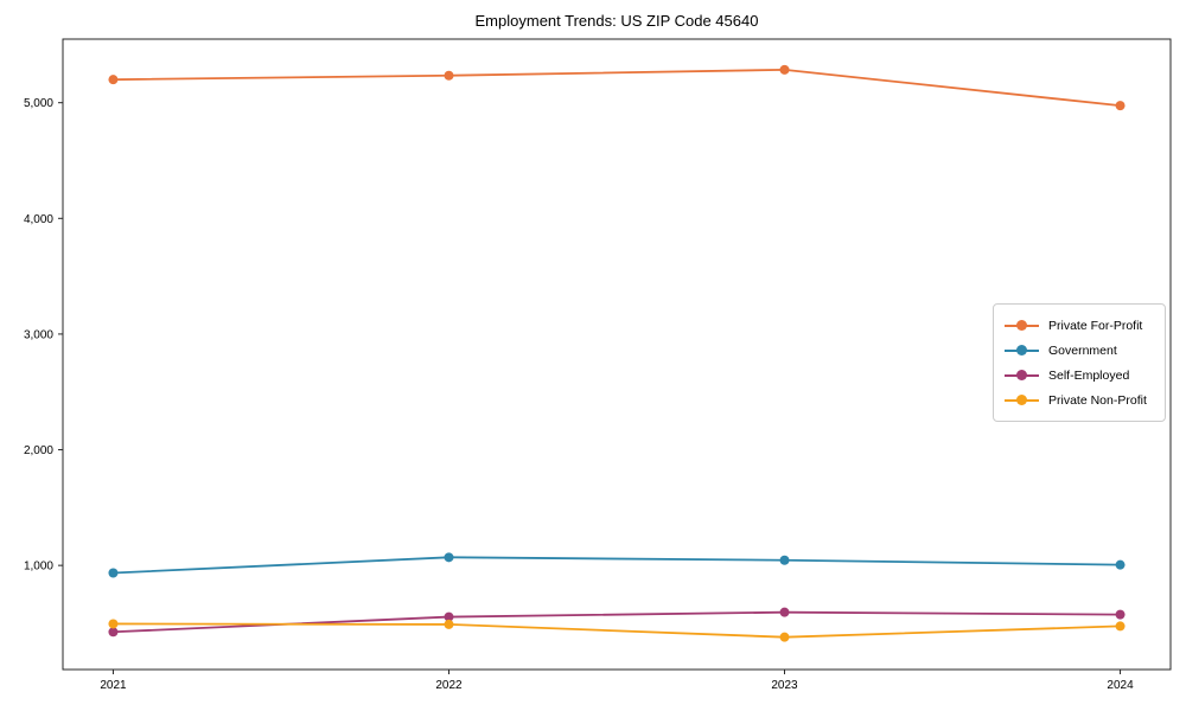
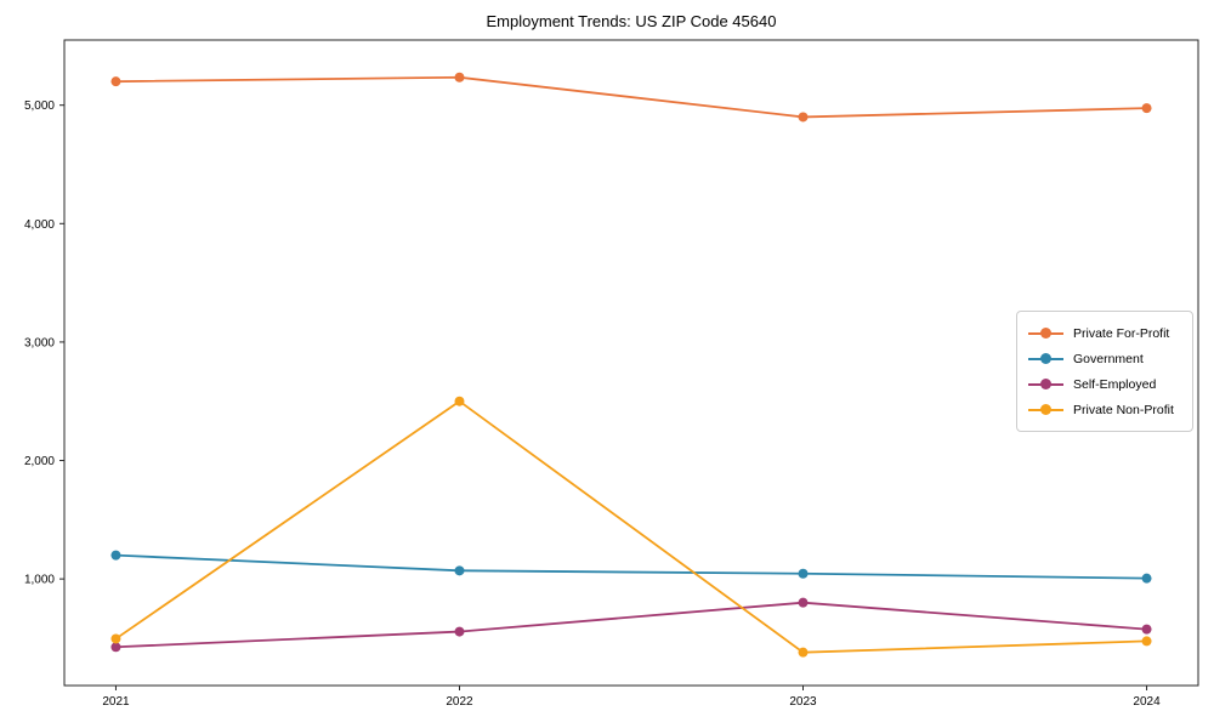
Government/2021: 900 -> 1200
Private Non-Profit/2022: 500 -> 2500
Private For-Profit/2023: 5300 -> 4900
Self-Employed/2023: 600 -> 800
